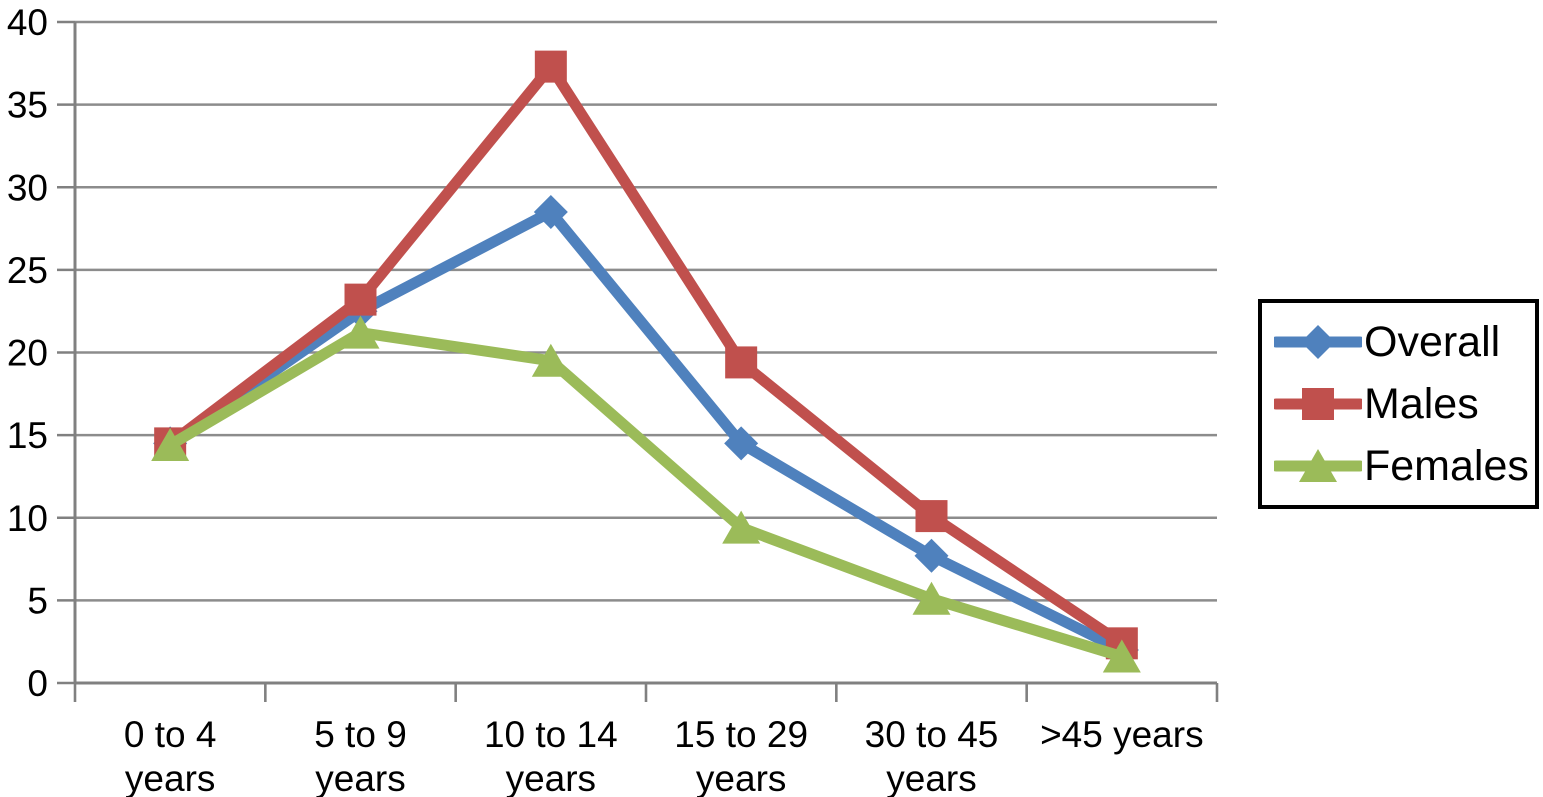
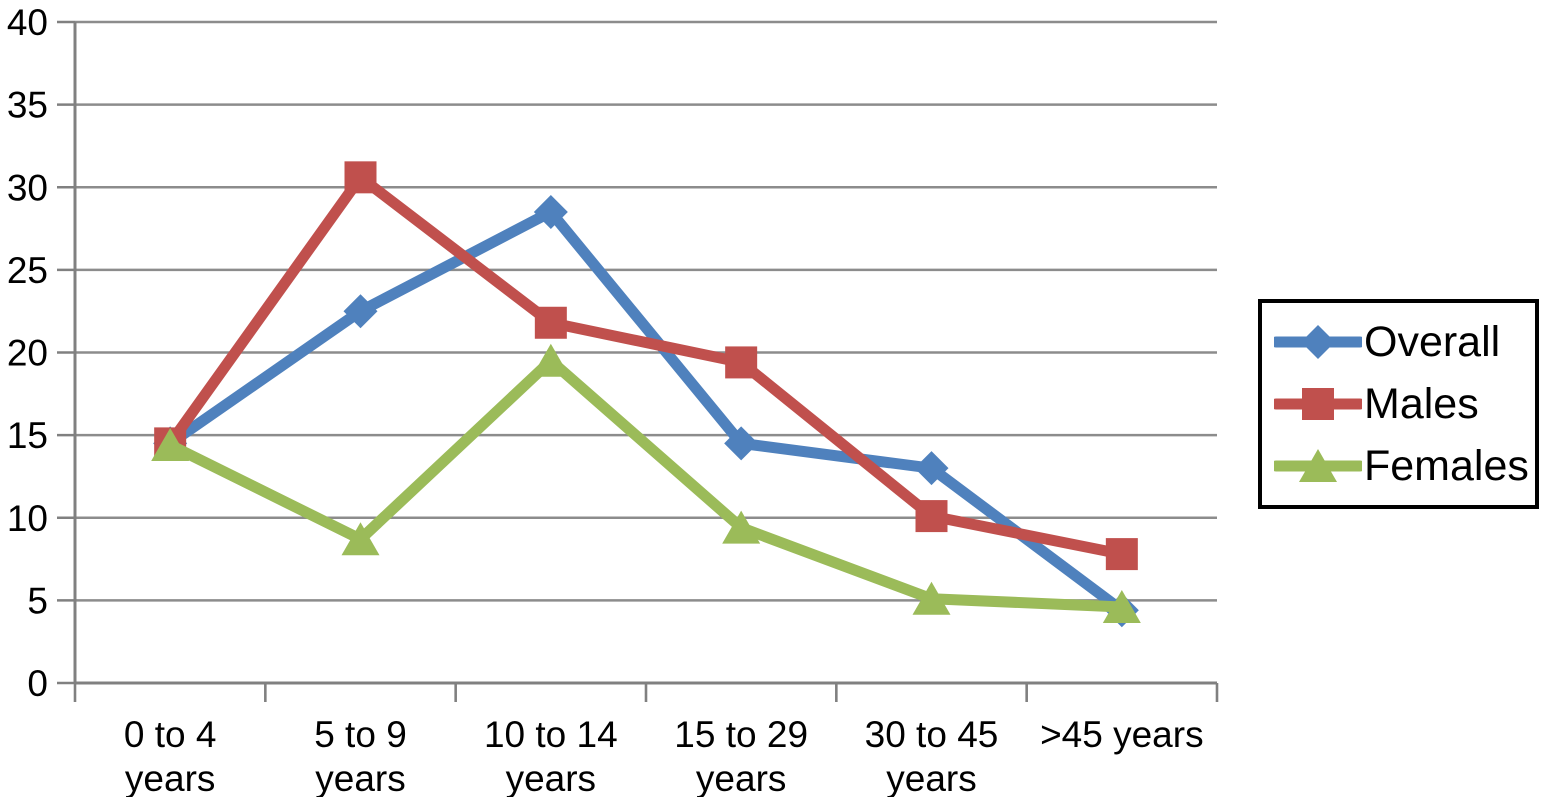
Males/5 to 9 years: 23.2 -> 30.6
Females/5 to 9 years: 21.2 -> 8.7
Males/10 to 14 years: 37.3 -> 21.8
Overall/30 to 45 years: 7.7 -> 13.0
Overall/>45 years: 2.0 -> 4.4
Males/>45 years: 2.4 -> 7.8
Females/>45 years: 1.6 -> 4.6
